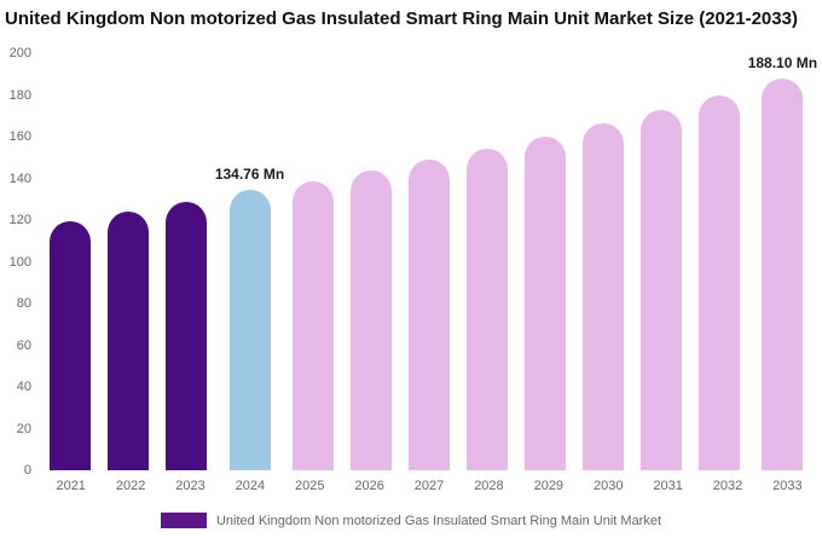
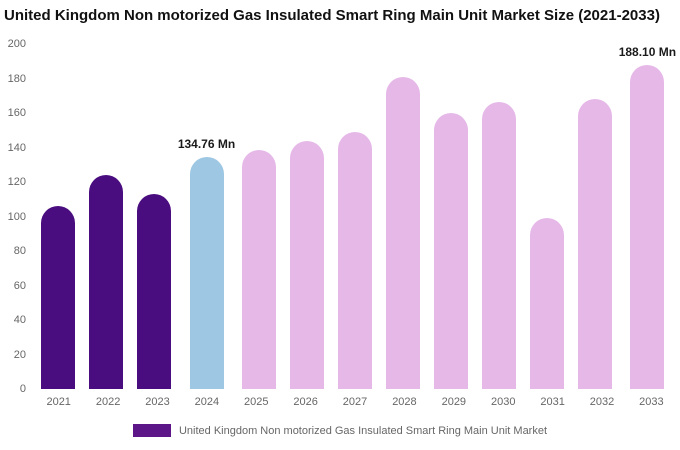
2021: 120 -> 106
2023: 128 -> 113
2028: 154 -> 181
2031: 173 -> 99
2032: 180 -> 168
